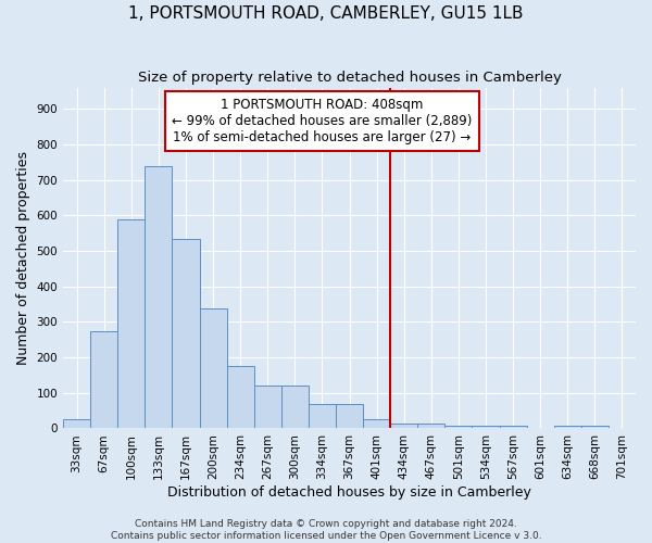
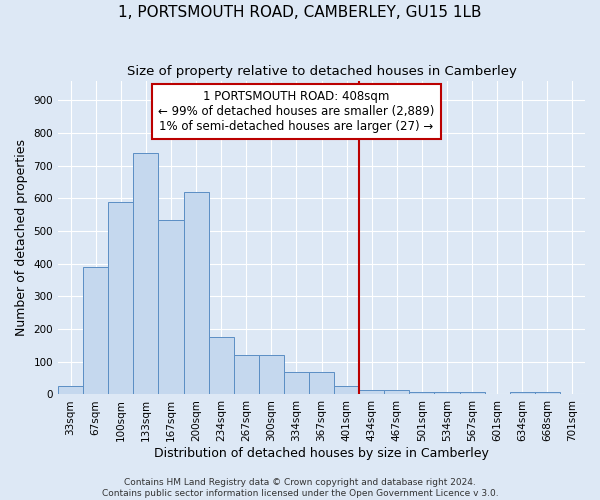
67sqm: 275 -> 390
200sqm: 338 -> 620
